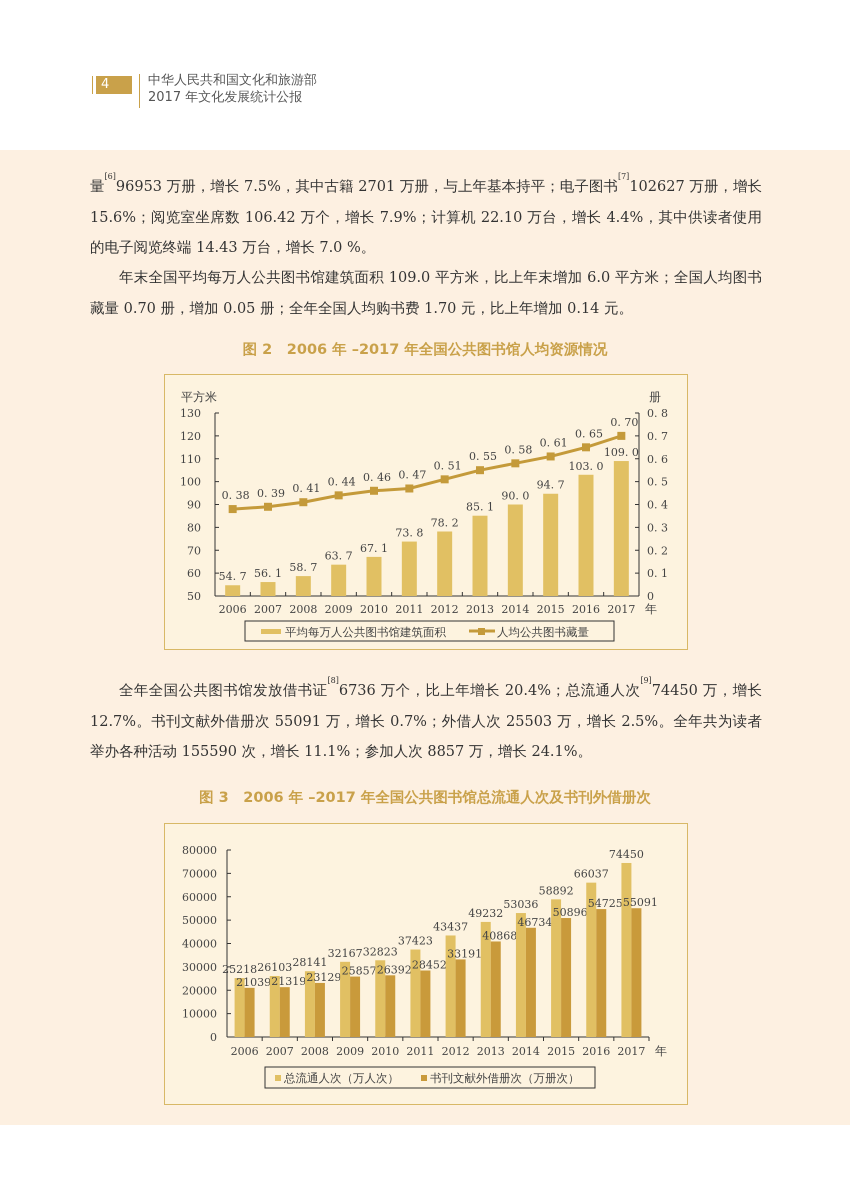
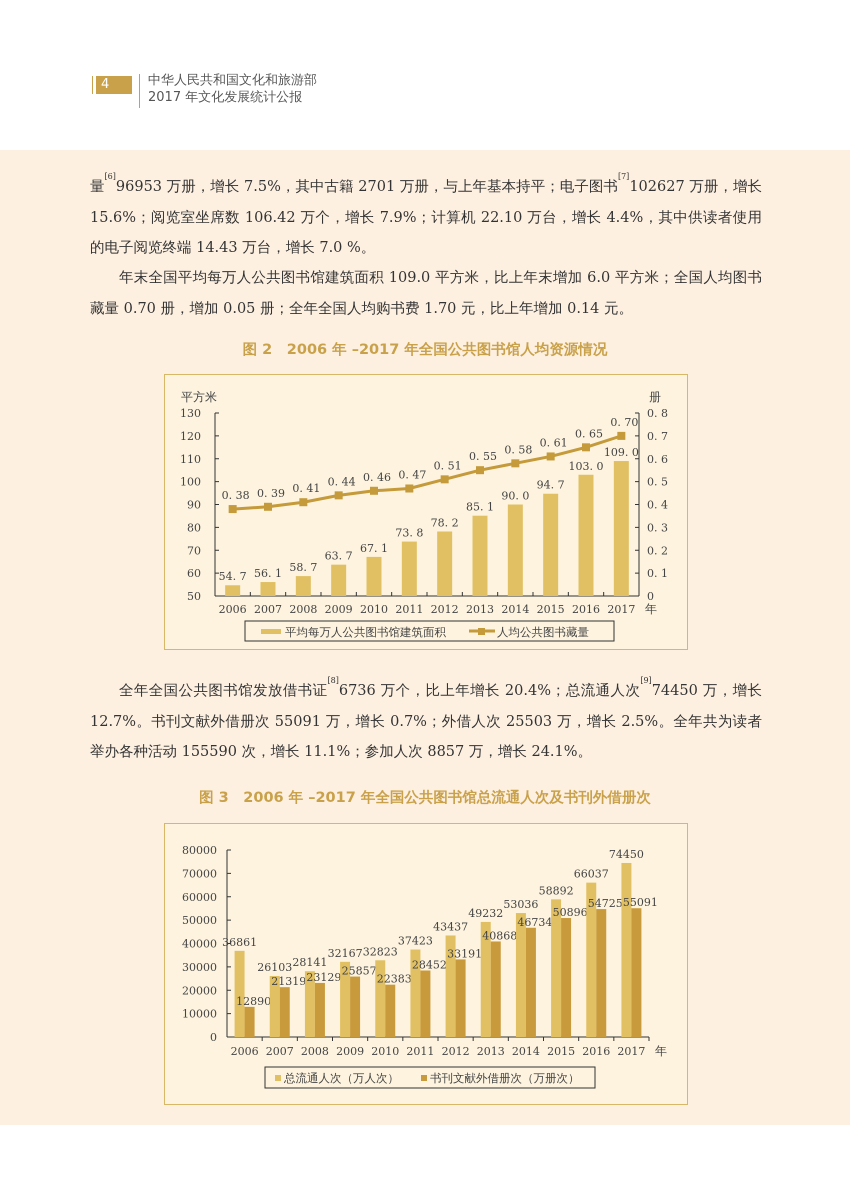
图 3 2006 年 –2017 年全国公共图书馆总流通人次及书刊外借册次/总流通人次（万人次）/2006: 25218 -> 36861
图 3 2006 年 –2017 年全国公共图书馆总流通人次及书刊外借册次/书刊文献外借册次（万册次）/2006: 21039 -> 12890
图 3 2006 年 –2017 年全国公共图书馆总流通人次及书刊外借册次/书刊文献外借册次（万册次）/2010: 26392 -> 22383
